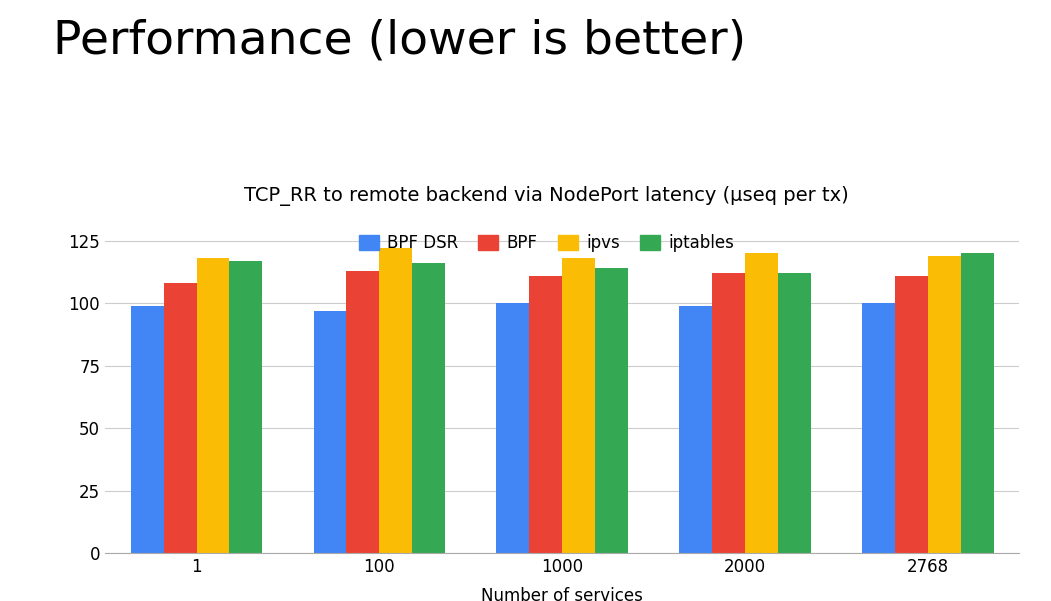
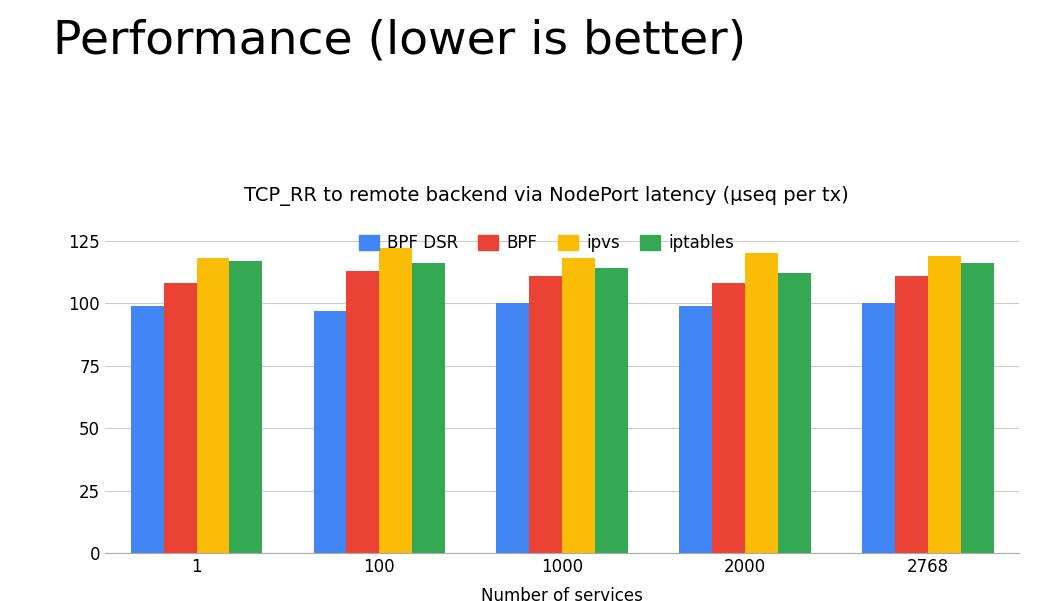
BPF/2000: 112 -> 108
iptables/2768: 120 -> 116
